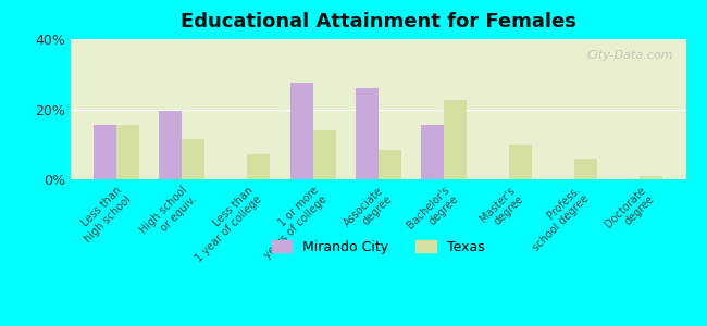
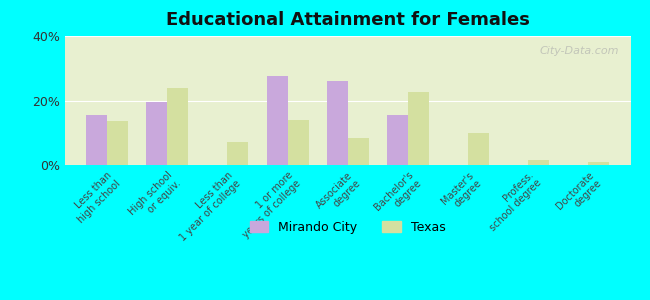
Texas/Less than high school: 15.5% -> 13.5%
Texas/High school or equiv.: 11.5% -> 24.0%
Texas/Profess. school degree: 6.0% -> 1.5%
